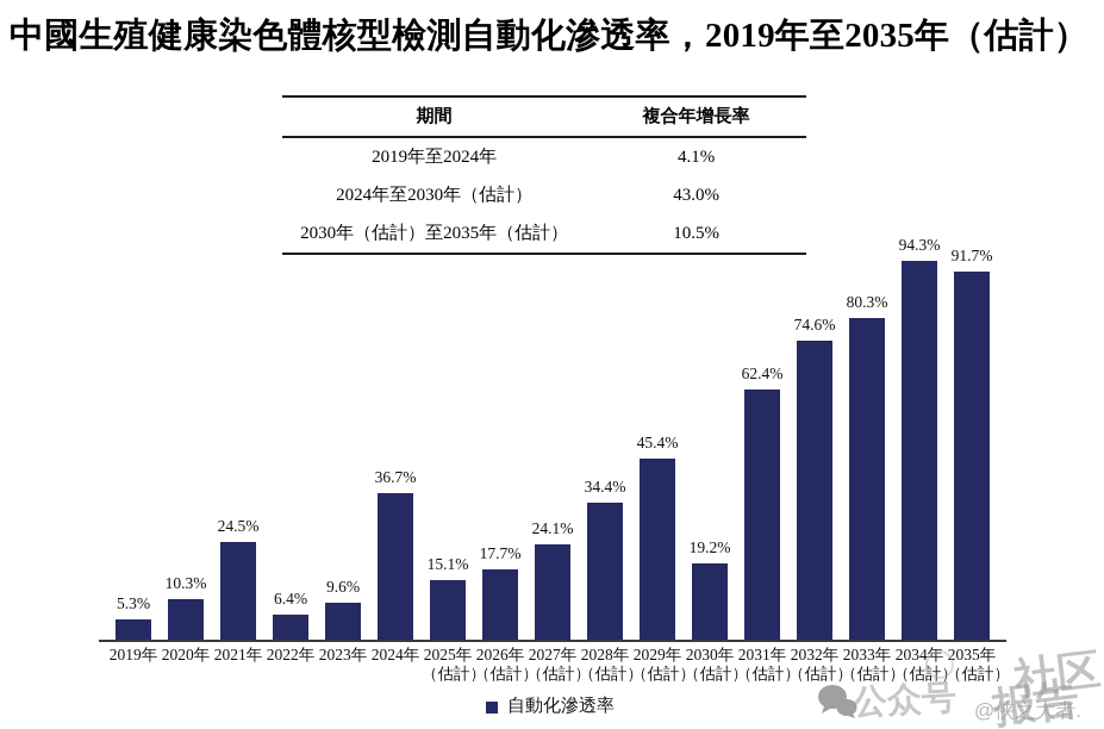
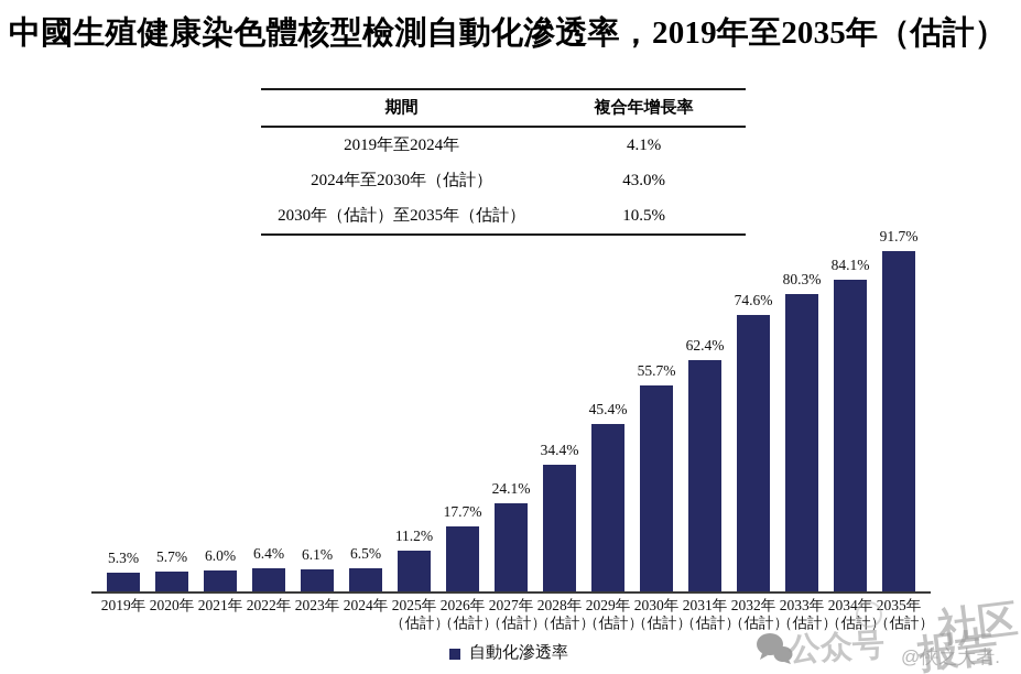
2020年: 10.3% -> 5.7%
2021年: 24.5% -> 6.0%
2023年: 9.6% -> 6.1%
2024年: 36.7% -> 6.5%
2025年（估計）: 15.1% -> 11.2%
2030年（估計）: 19.2% -> 55.7%
2034年（估計）: 94.3% -> 84.1%
